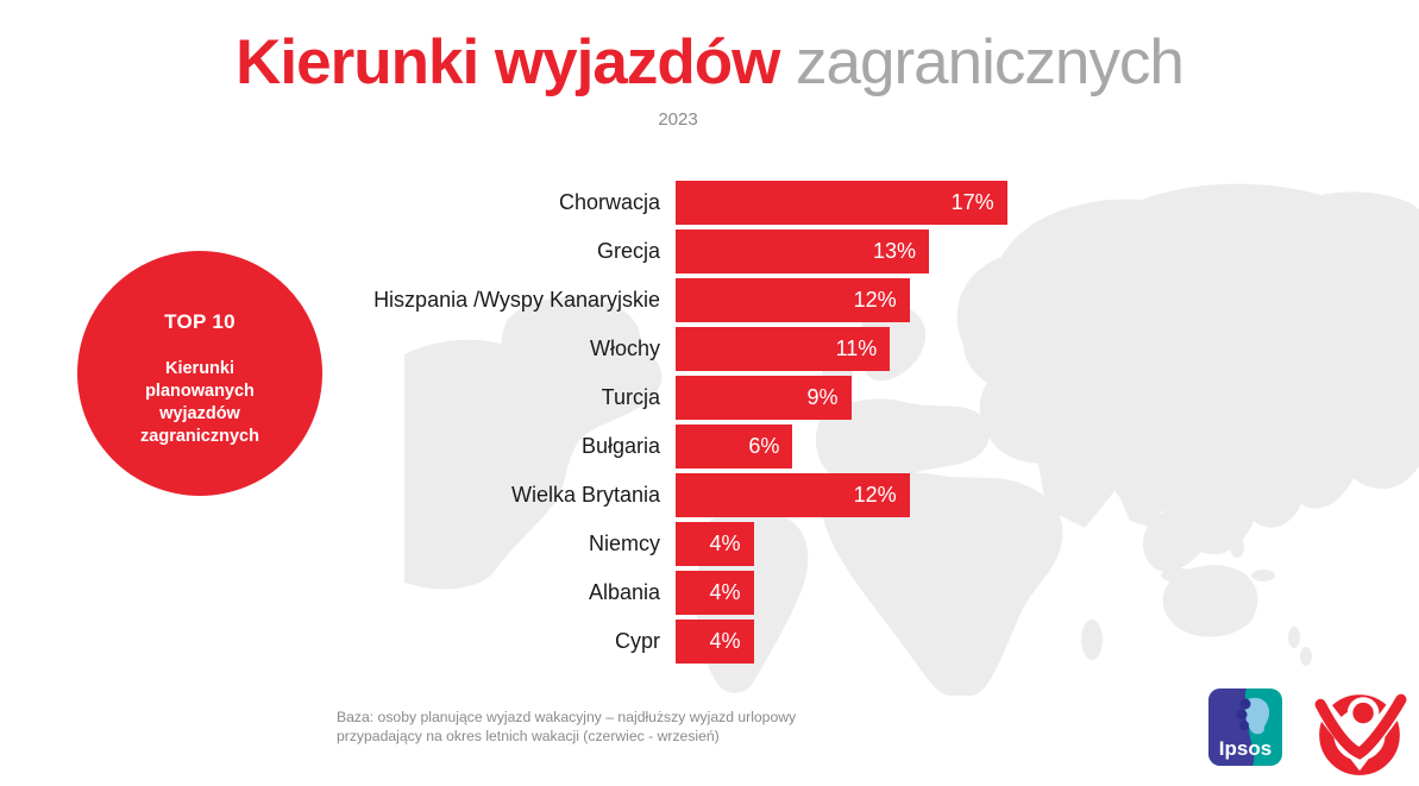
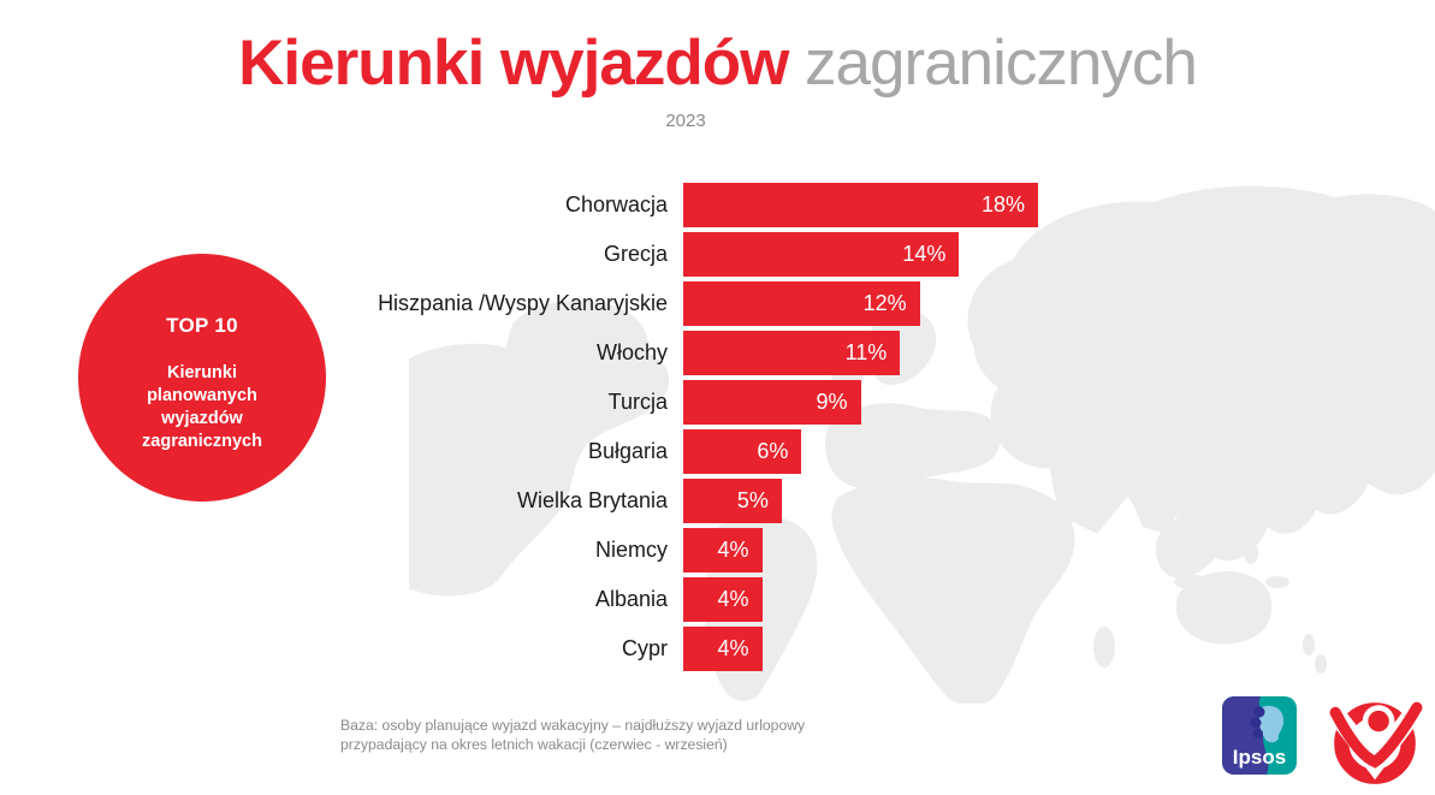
Chorwacja: 17% -> 18%
Grecja: 13% -> 14%
Wielka Brytania: 12% -> 5%
